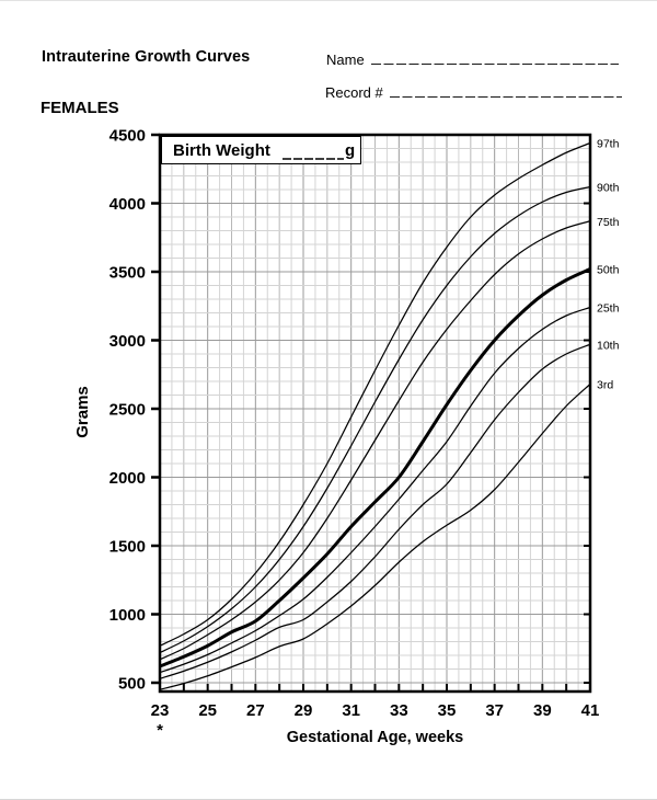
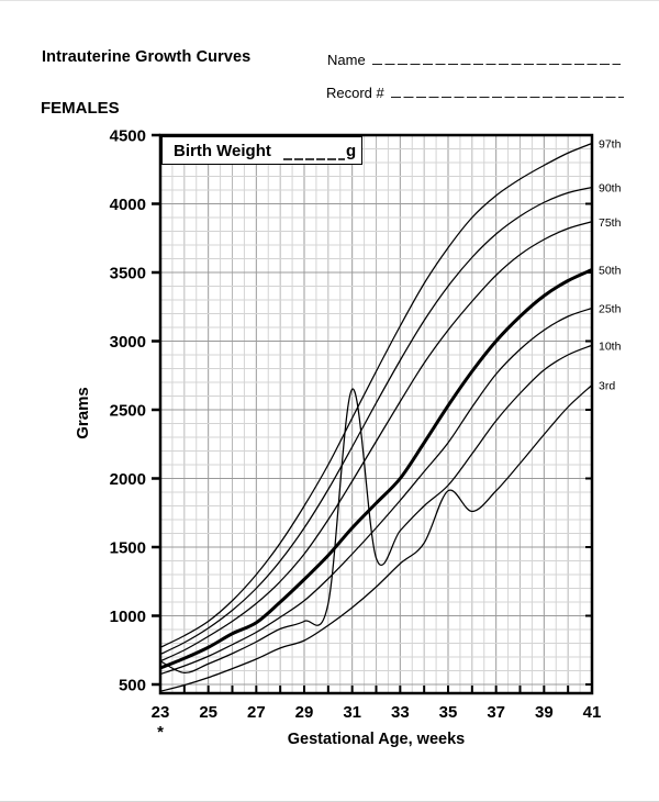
10th/23: 530 -> 670
10th/31: 1240 -> 2650
3rd/35: 1650 -> 1910
